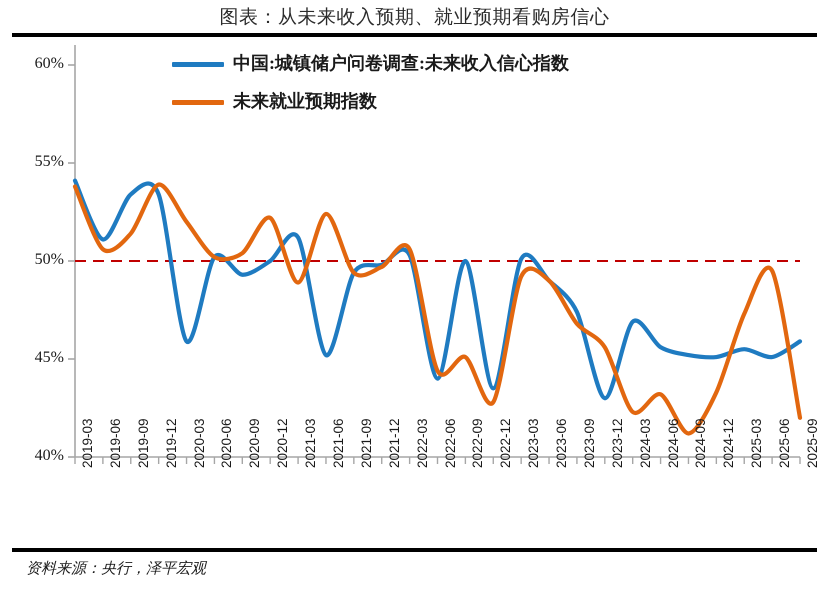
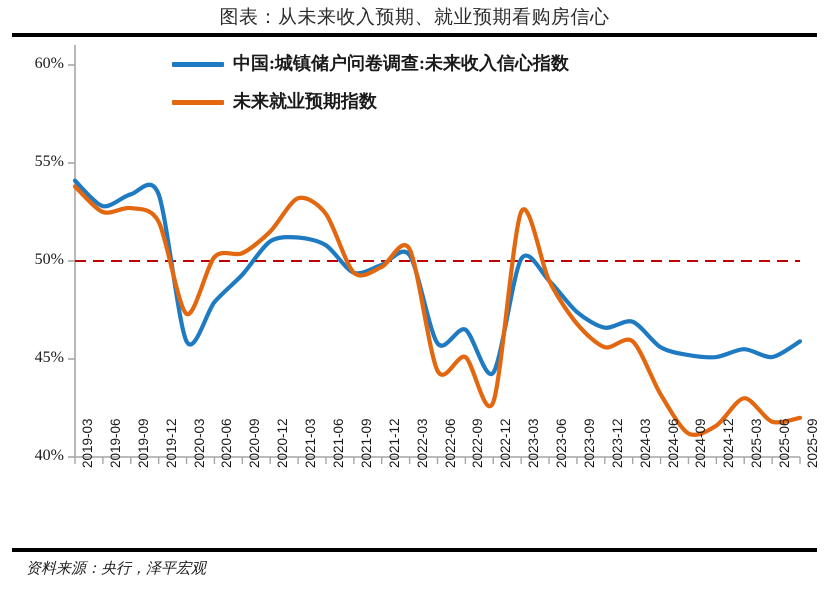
中国:城镇储户问卷调查:未来收入信心指数/2019-06: 51.1% -> 52.8%
未来就业预期指数/2019-06: 50.6% -> 52.5%
未来就业预期指数/2019-09: 51.4% -> 52.7%
未来就业预期指数/2019-12: 53.9% -> 52.0%
未来就业预期指数/2020-03: 52.0% -> 47.3%
中国:城镇储户问卷调查:未来收入信心指数/2020-06: 50.2% -> 47.9%
中国:城镇储户问卷调查:未来收入信心指数/2020-12: 50.0% -> 51.0%
未来就业预期指数/2020-12: 52.2% -> 51.5%
未来就业预期指数/2021-03: 48.9% -> 53.2%
中国:城镇储户问卷调查:未来收入信心指数/2021-06: 45.2% -> 50.8%
中国:城镇储户问卷调查:未来收入信心指数/2022-06: 44.0% -> 45.8%
中国:城镇储户问卷调查:未来收入信心指数/2022-09: 50.0% -> 46.5%
中国:城镇储户问卷调查:未来收入信心指数/2022-12: 43.5% -> 44.3%
未来就业预期指数/2023-03: 49.2% -> 52.5%
中国:城镇储户问卷调查:未来收入信心指数/2023-12: 43.0% -> 46.6%
未来就业预期指数/2024-03: 42.3% -> 45.9%
未来就业预期指数/2024-12: 43.3% -> 41.6%
未来就业预期指数/2025-03: 47.3% -> 43.0%
未来就业预期指数/2025-06: 49.5% -> 41.8%
